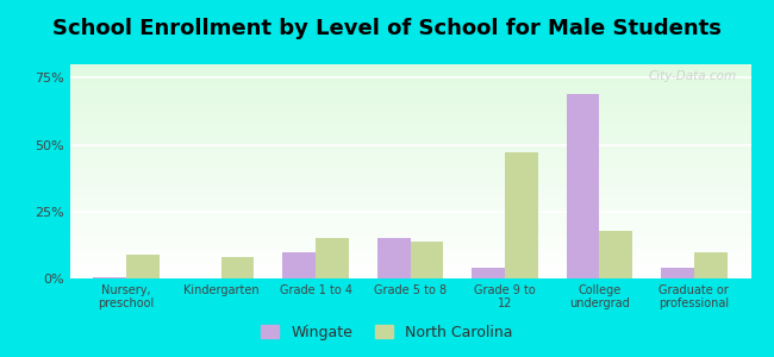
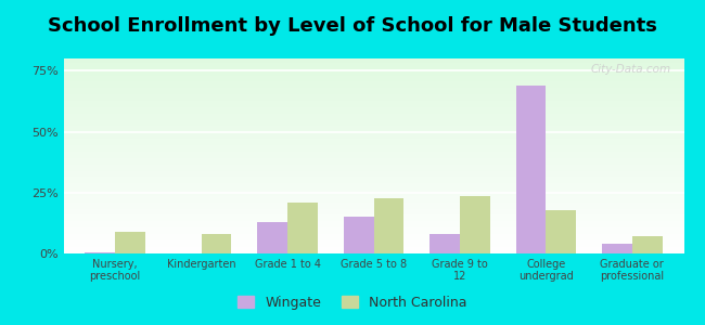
Wingate/Grade 1 to 4: 10.0% -> 13.0%
North Carolina/Grade 1 to 4: 15.0% -> 21.0%
North Carolina/Grade 5 to 8: 14.0% -> 22.5%
Wingate/Grade 9 to 12: 4.0% -> 8.0%
North Carolina/Grade 9 to 12: 47.0% -> 23.5%
North Carolina/Graduate or professional: 10.0% -> 7.0%
